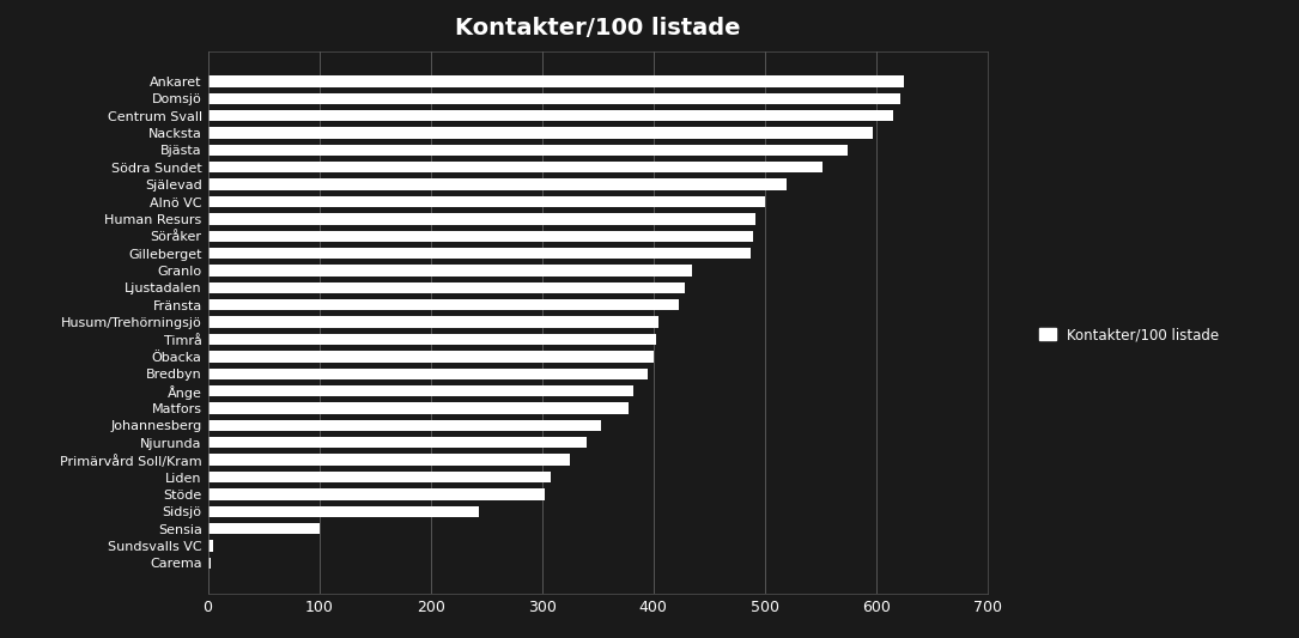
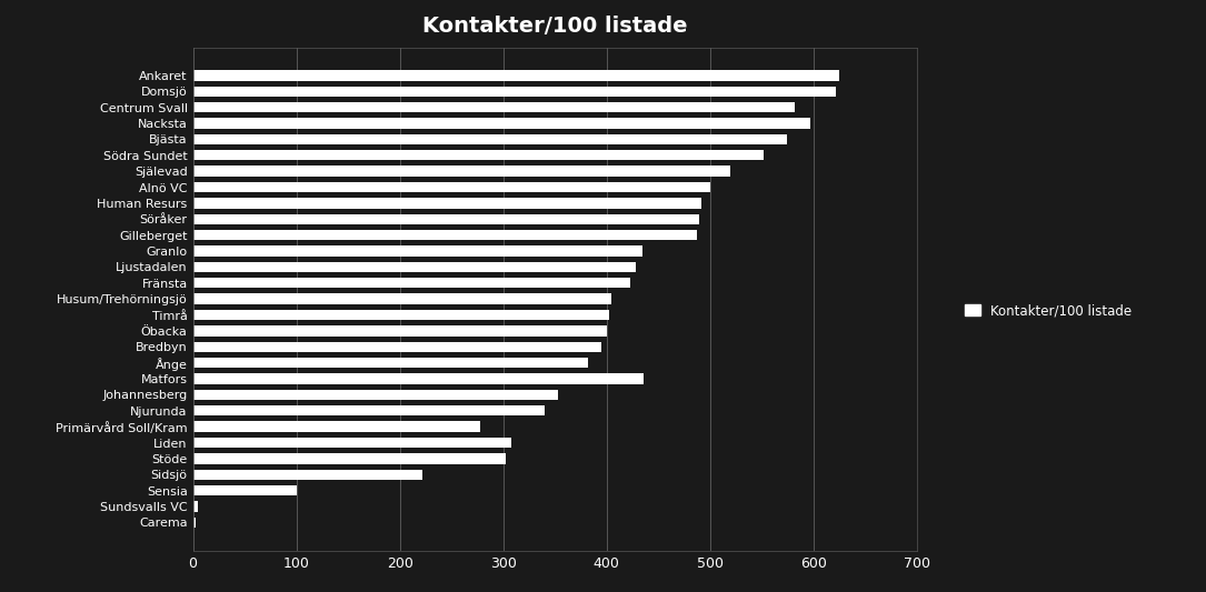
Centrum Svall: 615 -> 582
Matfors: 378 -> 436
Primärvård Soll/Kram: 325 -> 278
Sidsjö: 243 -> 222
